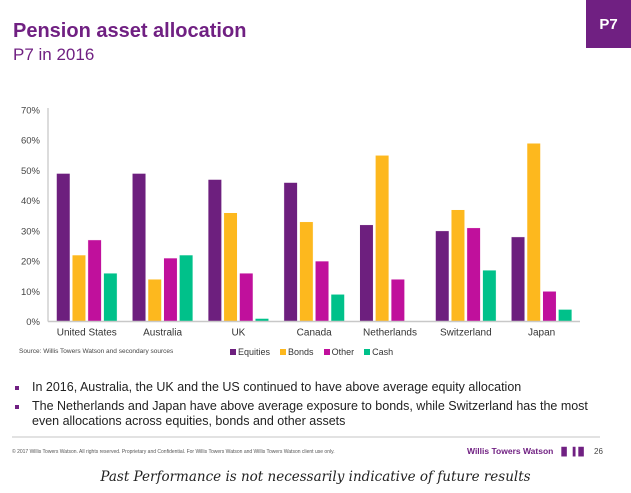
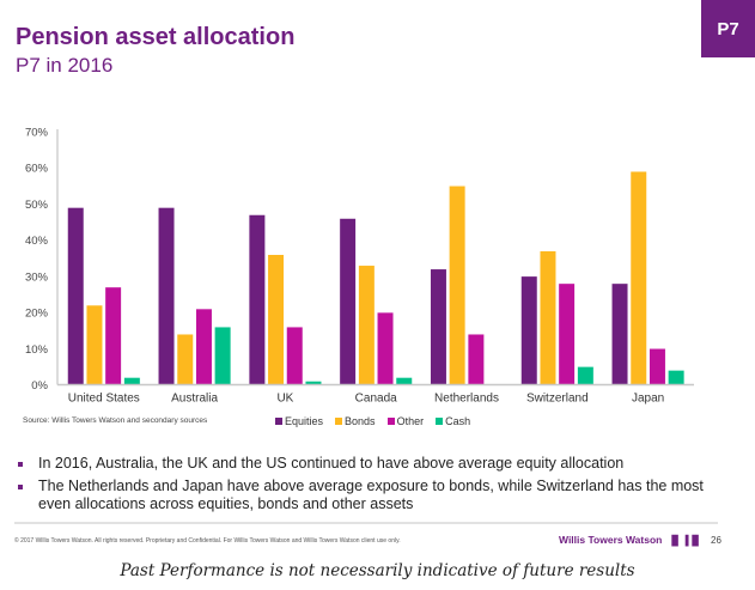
Cash/United States: 16% -> 2%
Cash/Australia: 22% -> 16%
Cash/Canada: 9% -> 2%
Other/Switzerland: 31% -> 28%
Cash/Switzerland: 17% -> 5%
